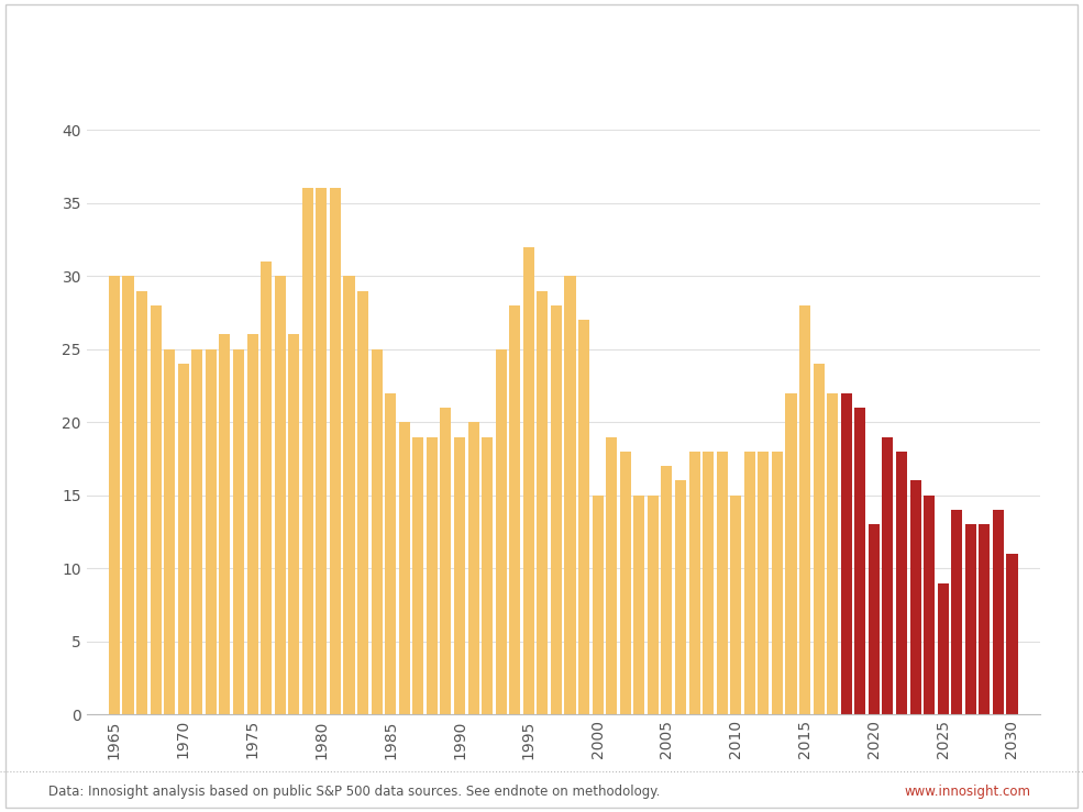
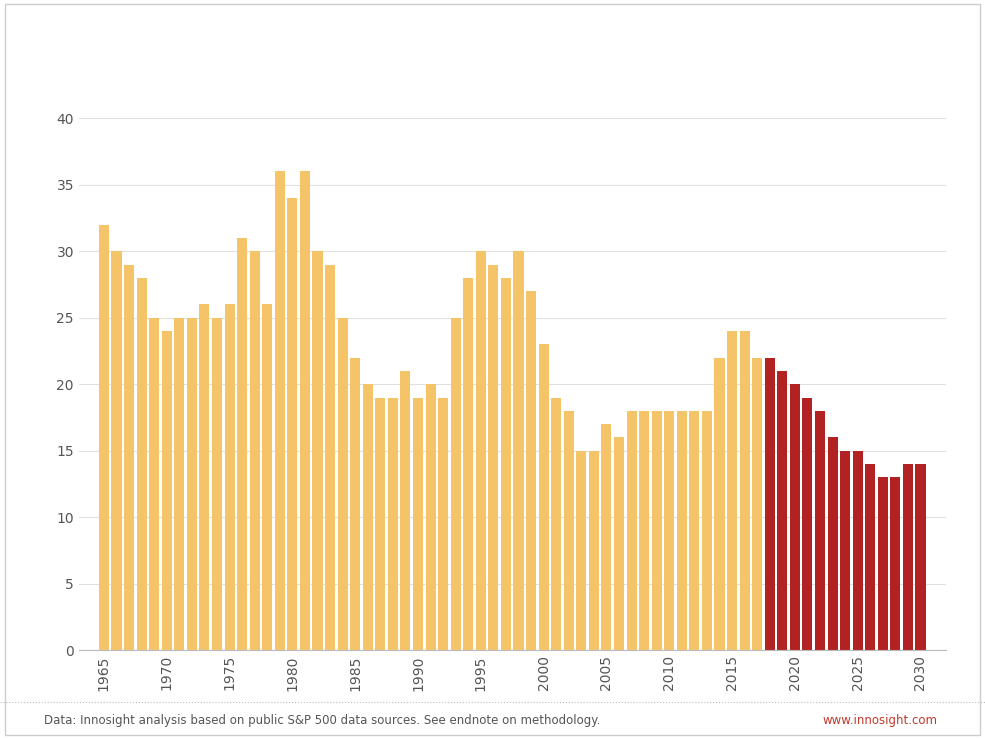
1965: 30 -> 32
1980: 36 -> 34
1995: 32 -> 30
2000: 15 -> 23
2010: 15 -> 18
2015: 28 -> 24
2020: 13 -> 20
2025: 9 -> 15
2030: 11 -> 14
